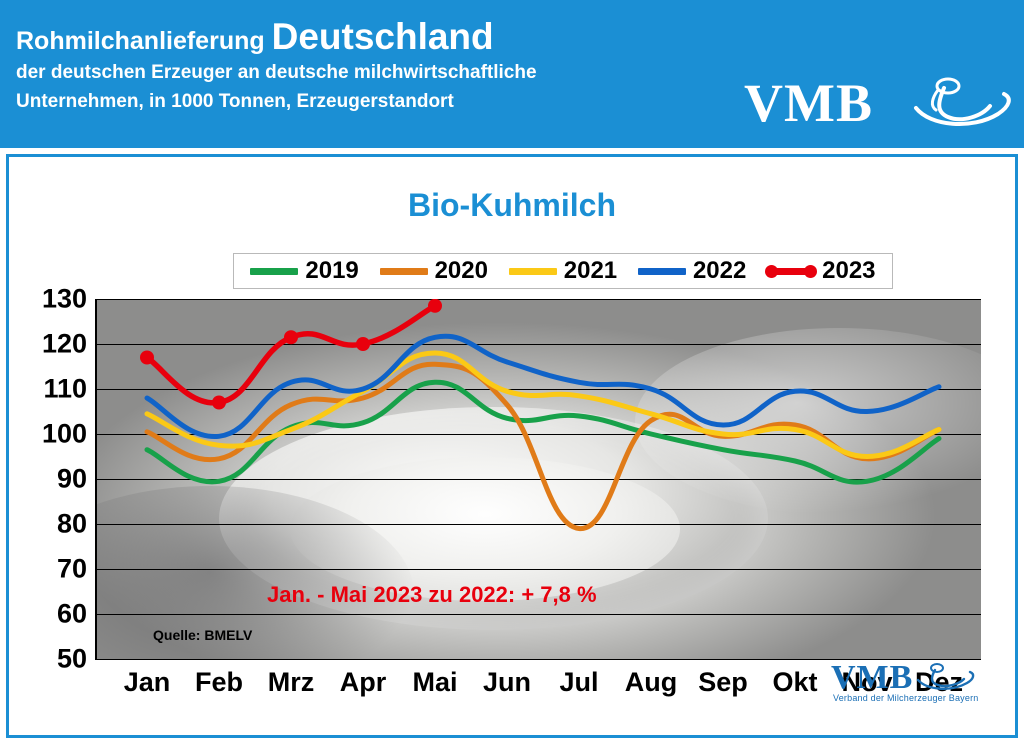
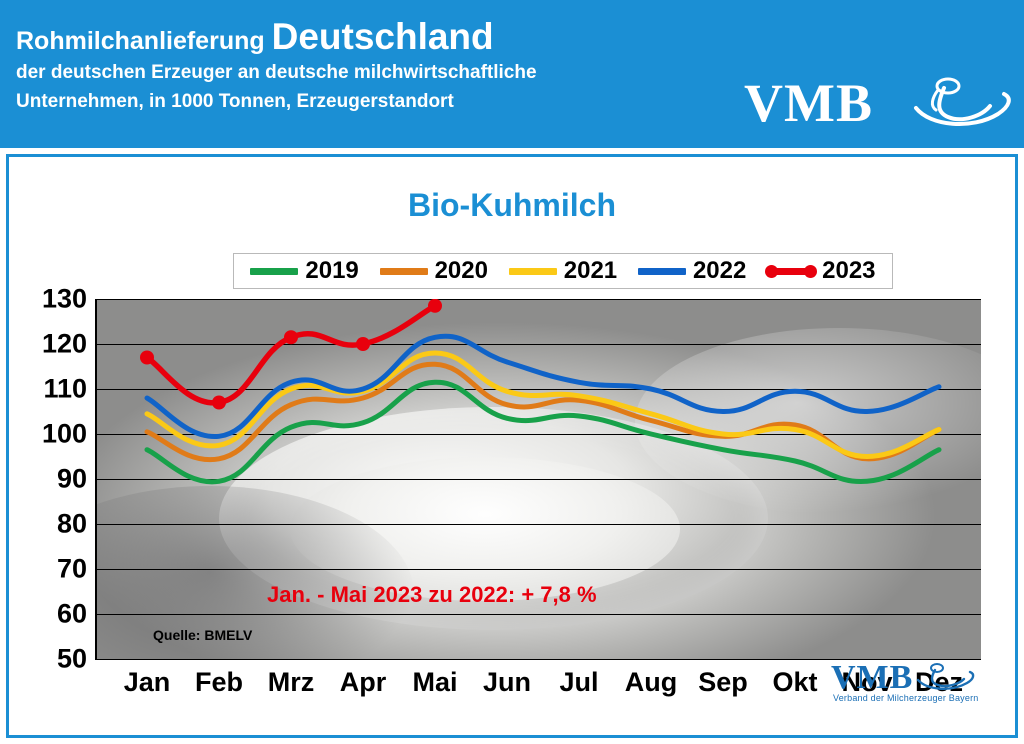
2021/Mrz: 101 -> 110
2020/Jul: 79 -> 108
2022/Sep: 102 -> 105
2019/Dez: 99 -> 96
